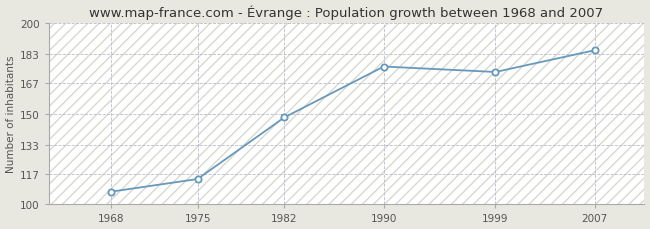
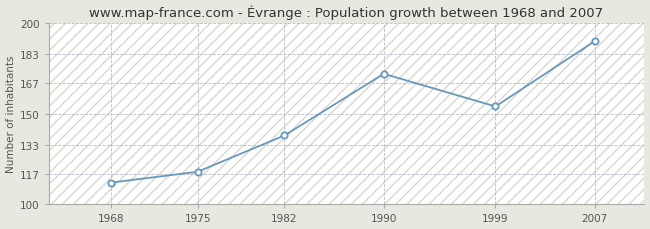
1968: 107 -> 112
1975: 114 -> 118
1982: 148 -> 138
1990: 176 -> 172
1999: 173 -> 154
2007: 185 -> 190
